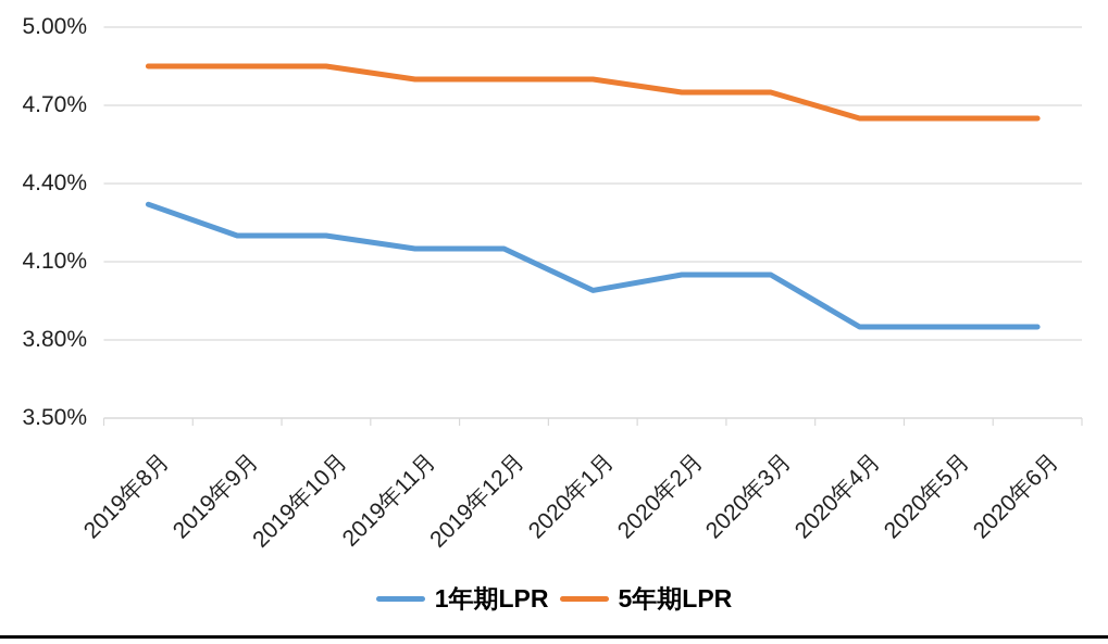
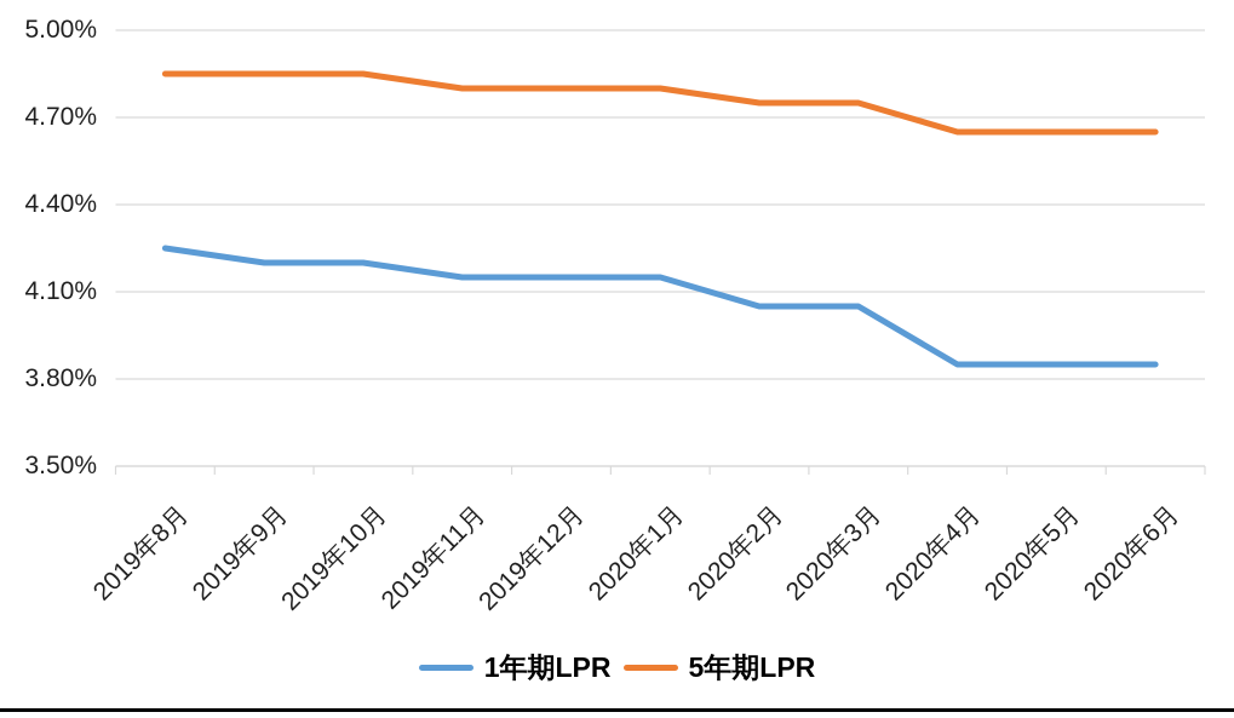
1年期LPR/2019年8月: 4.32% -> 4.25%
1年期LPR/2020年1月: 3.99% -> 4.15%
